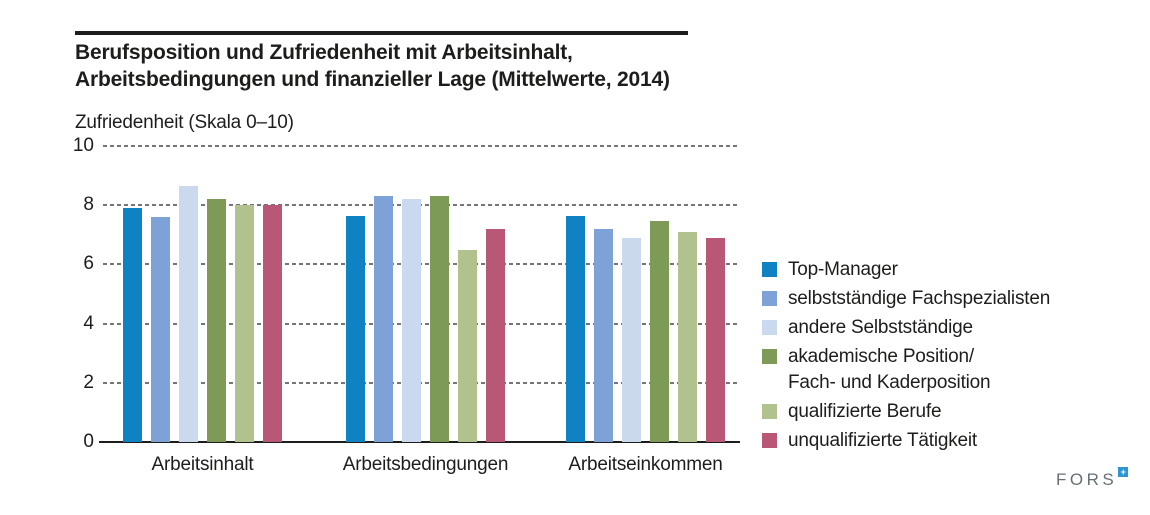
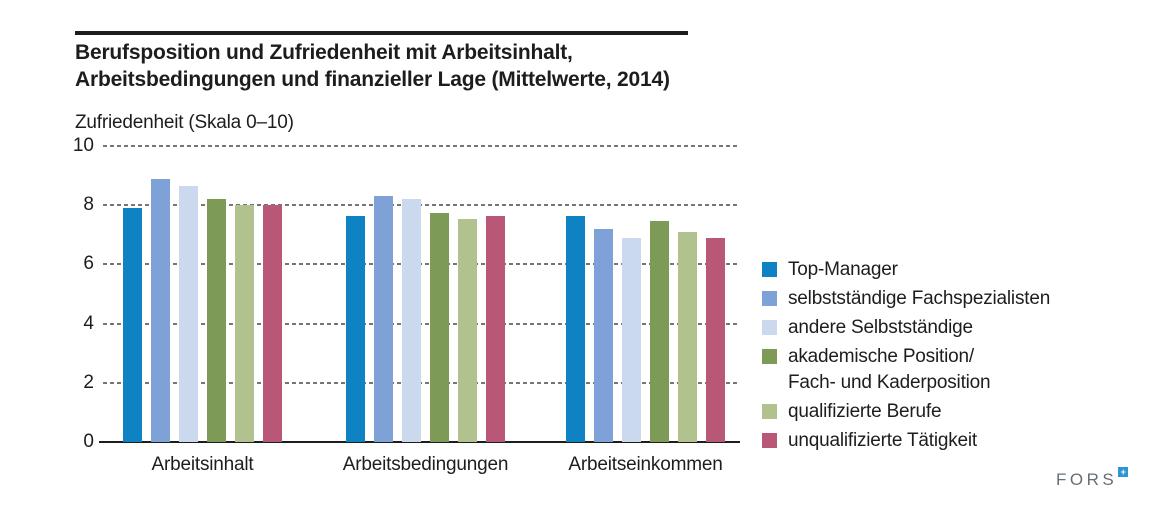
selbstständige Fachspezialisten/Arbeitsinhalt: 7.6 -> 8.9
akademische Position/ Fach- und Kaderposition/Arbeitsbedingungen: 8.3 -> 7.8
qualifizierte Berufe/Arbeitsbedingungen: 6.5 -> 7.5
unqualifizierte Tätigkeit/Arbeitsbedingungen: 7.2 -> 7.7
